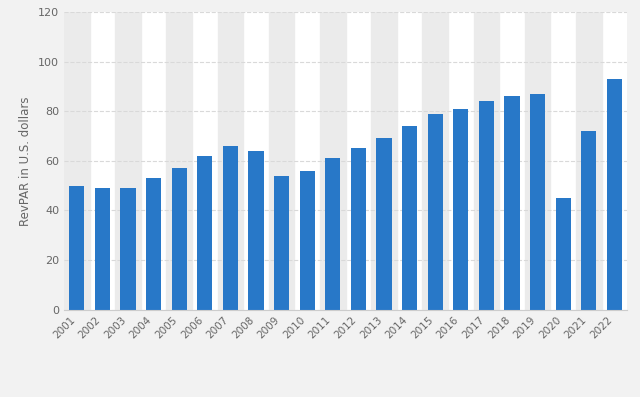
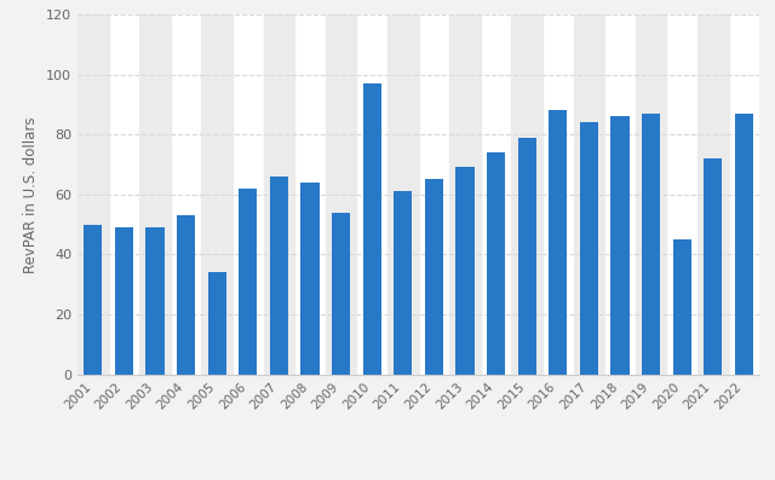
2005: 57 -> 34
2010: 56 -> 97
2016: 81 -> 88
2022: 93 -> 87
